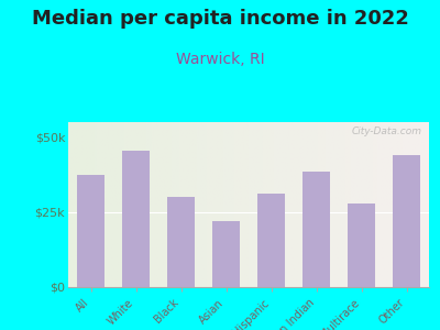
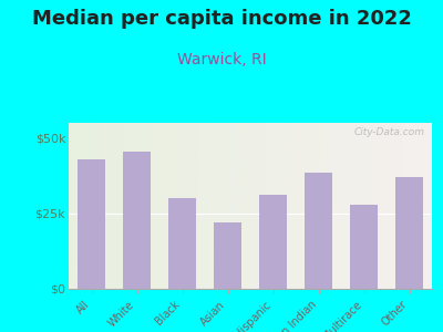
All: $37.5k -> $43.0k
Other: $44.0k -> $37.0k
